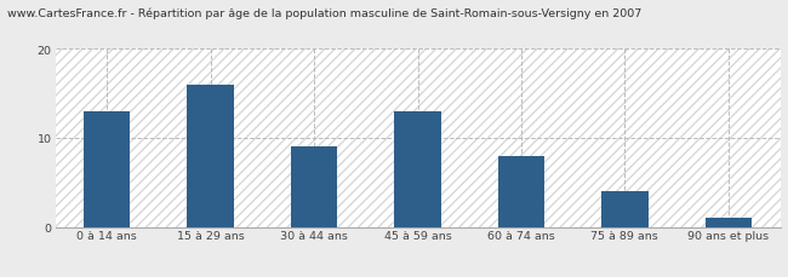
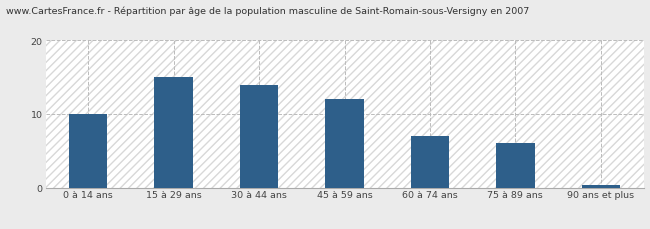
0 à 14 ans: 13.0 -> 10.0
15 à 29 ans: 16.0 -> 15.0
30 à 44 ans: 9.0 -> 14.0
45 à 59 ans: 13.0 -> 12.0
60 à 74 ans: 8.0 -> 7.0
75 à 89 ans: 4.0 -> 6.0
90 ans et plus: 1.0 -> 0.3
